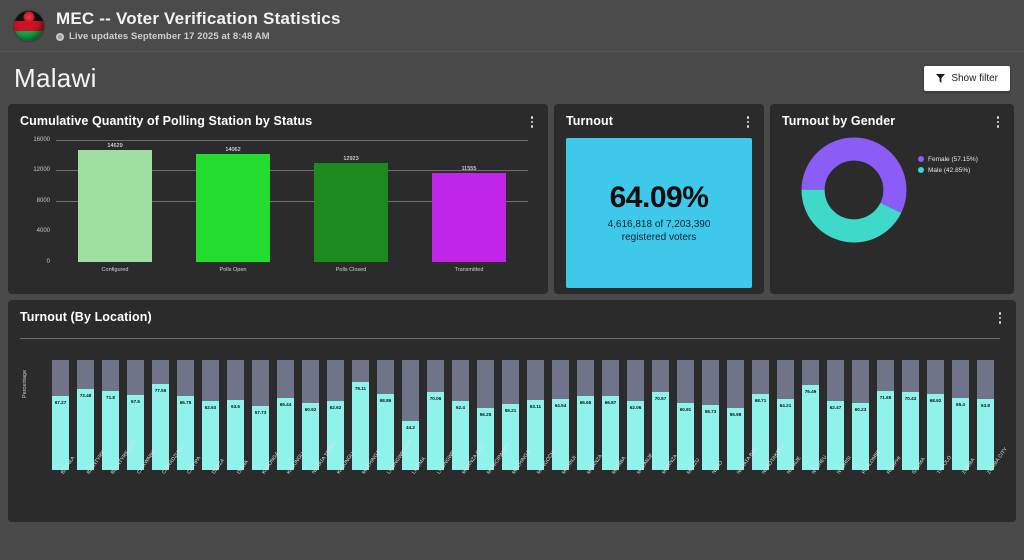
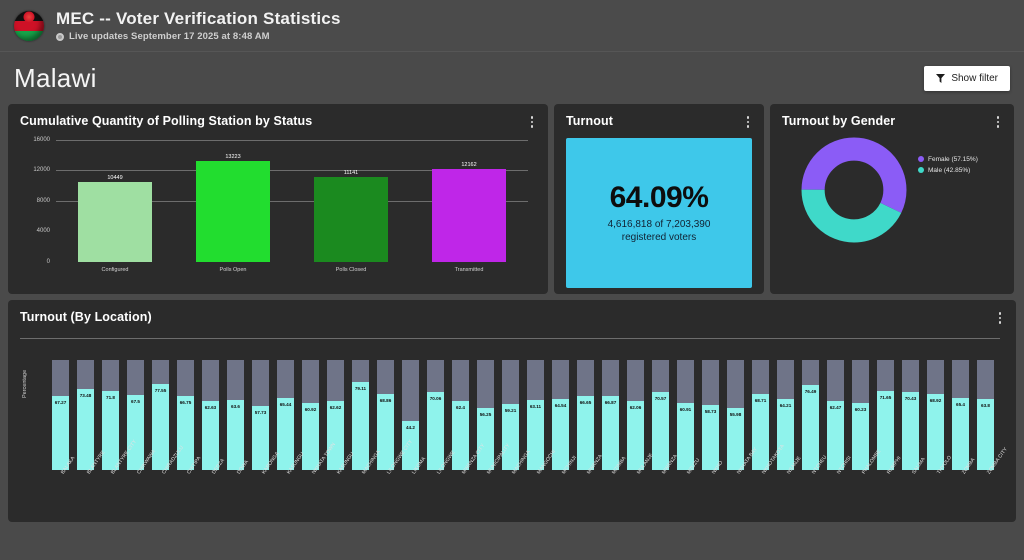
Cumulative Quantity of Polling Station by Status/Configured: 14629 -> 10449
Cumulative Quantity of Polling Station by Status/Polls Open: 14062 -> 13223
Cumulative Quantity of Polling Station by Status/Polls Closed: 12923 -> 11141
Cumulative Quantity of Polling Station by Status/Transmitted: 11555 -> 12162
